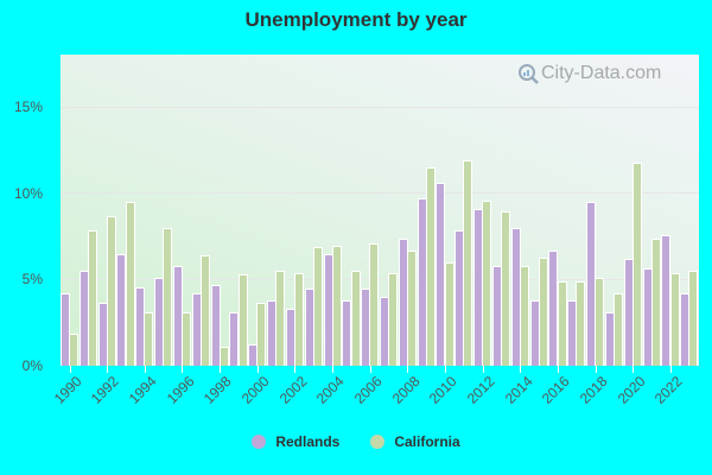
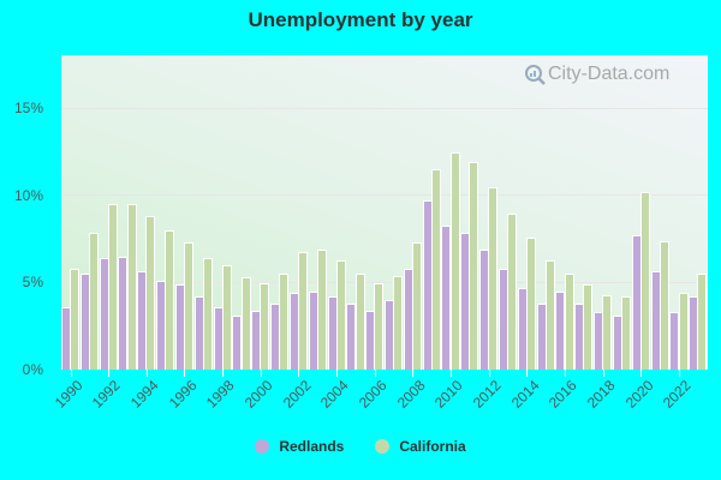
Redlands/1990: 4.1% -> 3.5%
California/1990: 1.8% -> 5.7%
Redlands/1992: 3.6% -> 6.3%
California/1992: 8.6% -> 9.4%
Redlands/1994: 4.5% -> 5.6%
California/1994: 3.0% -> 8.7%
Redlands/1996: 5.7% -> 4.8%
California/1996: 3.0% -> 7.2%
Redlands/1998: 4.6% -> 3.5%
California/1998: 1.0% -> 5.9%
Redlands/2000: 1.2% -> 3.3%
California/2000: 3.6% -> 4.9%
Redlands/2002: 3.2% -> 4.3%
California/2002: 5.3% -> 6.7%
Redlands/2004: 6.4% -> 4.1%
California/2004: 6.9% -> 6.2%
Redlands/2006: 4.4% -> 3.3%
California/2006: 7.0% -> 4.9%
Redlands/2008: 7.3% -> 5.7%
California/2008: 6.6% -> 7.2%
Redlands/2010: 10.5% -> 8.2%
California/2010: 5.9% -> 12.4%
Redlands/2012: 9.0% -> 6.8%
California/2012: 9.5% -> 10.4%
Redlands/2014: 7.9% -> 4.6%
California/2014: 5.7% -> 7.5%
Redlands/2016: 6.6% -> 4.4%
California/2016: 4.8% -> 5.4%
Redlands/2018: 9.4% -> 3.2%
California/2018: 5.0% -> 4.2%
Redlands/2020: 6.1% -> 7.6%
California/2020: 11.7% -> 10.1%
Redlands/2022: 7.5% -> 3.2%
California/2022: 5.3% -> 4.3%
